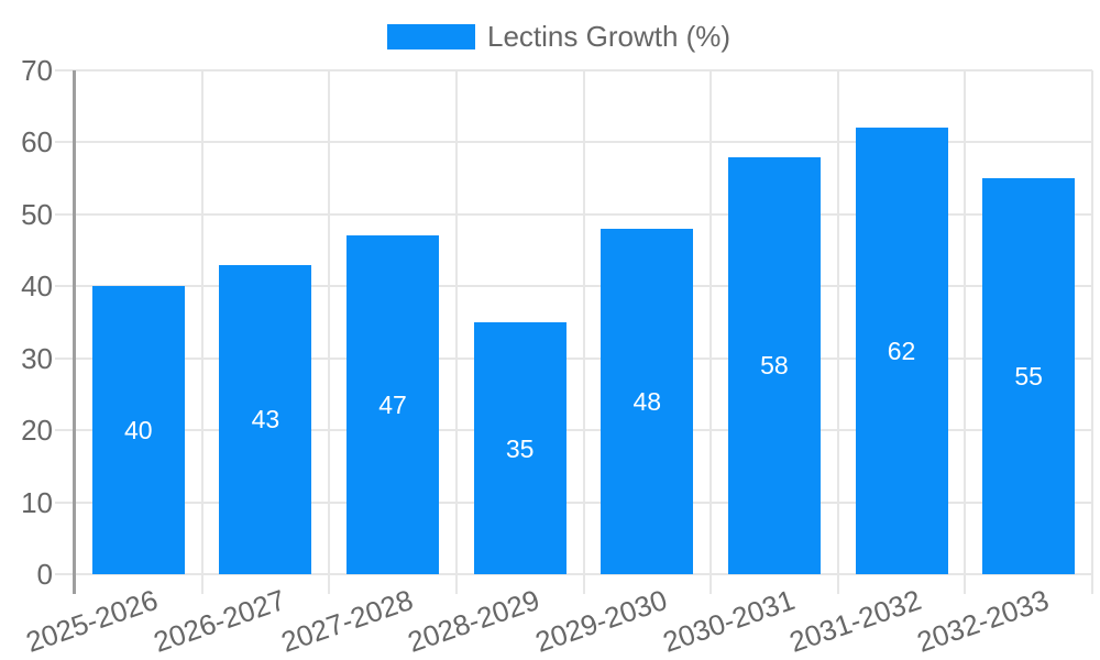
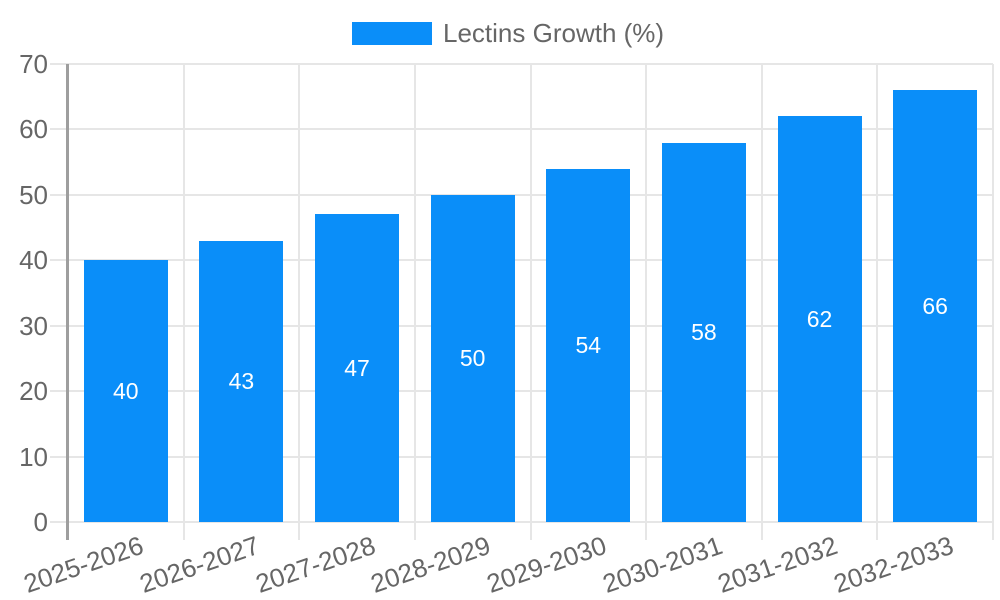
2028-2029: 35 -> 50
2029-2030: 48 -> 54
2032-2033: 55 -> 66
